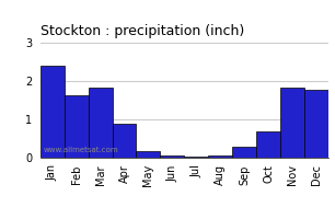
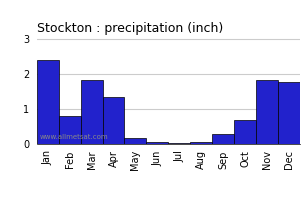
Feb: 1.65 -> 0.80
Apr: 0.90 -> 1.35
